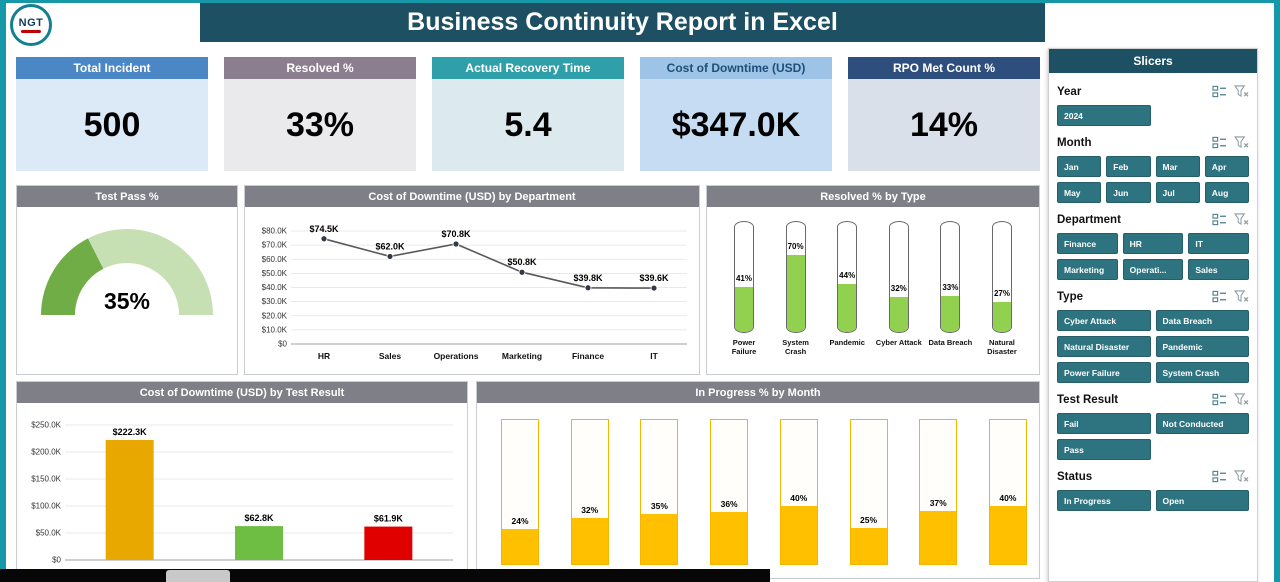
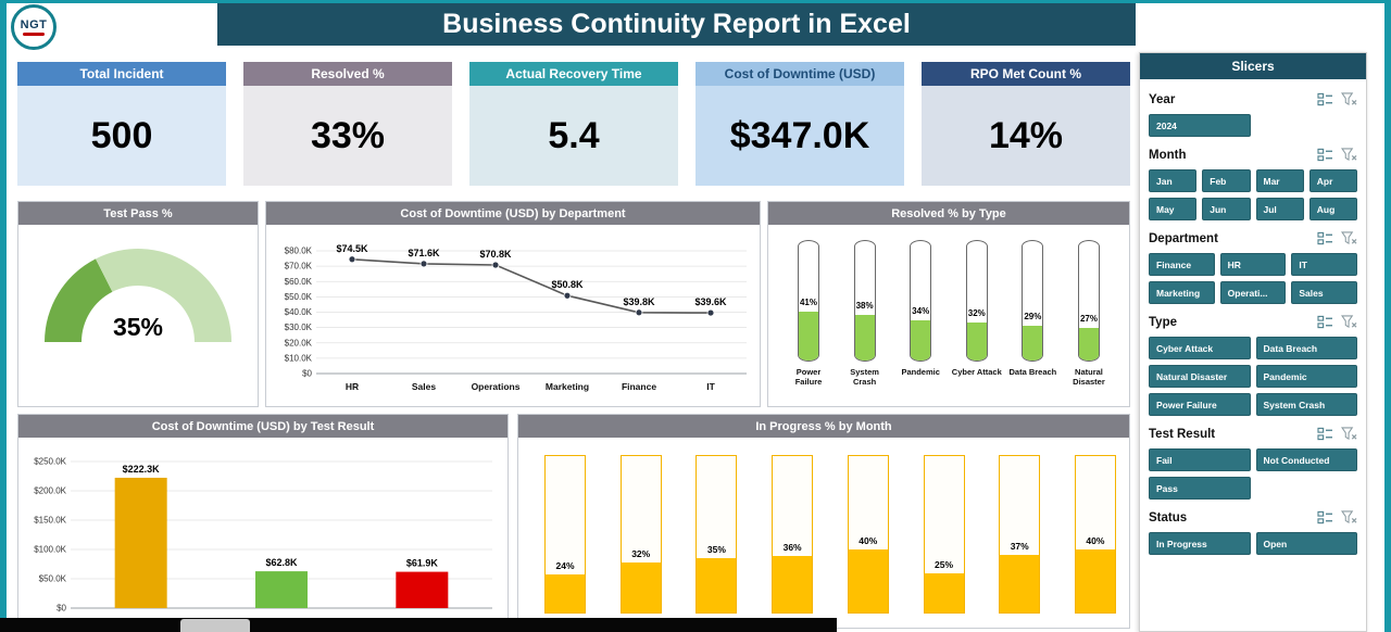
Cost of Downtime (USD) by Department/Sales: $62.0K -> $71.6K
Resolved % by Type/System Crash: 70% -> 38%
Resolved % by Type/Pandemic: 44% -> 34%
Resolved % by Type/Data Breach: 33% -> 29%
